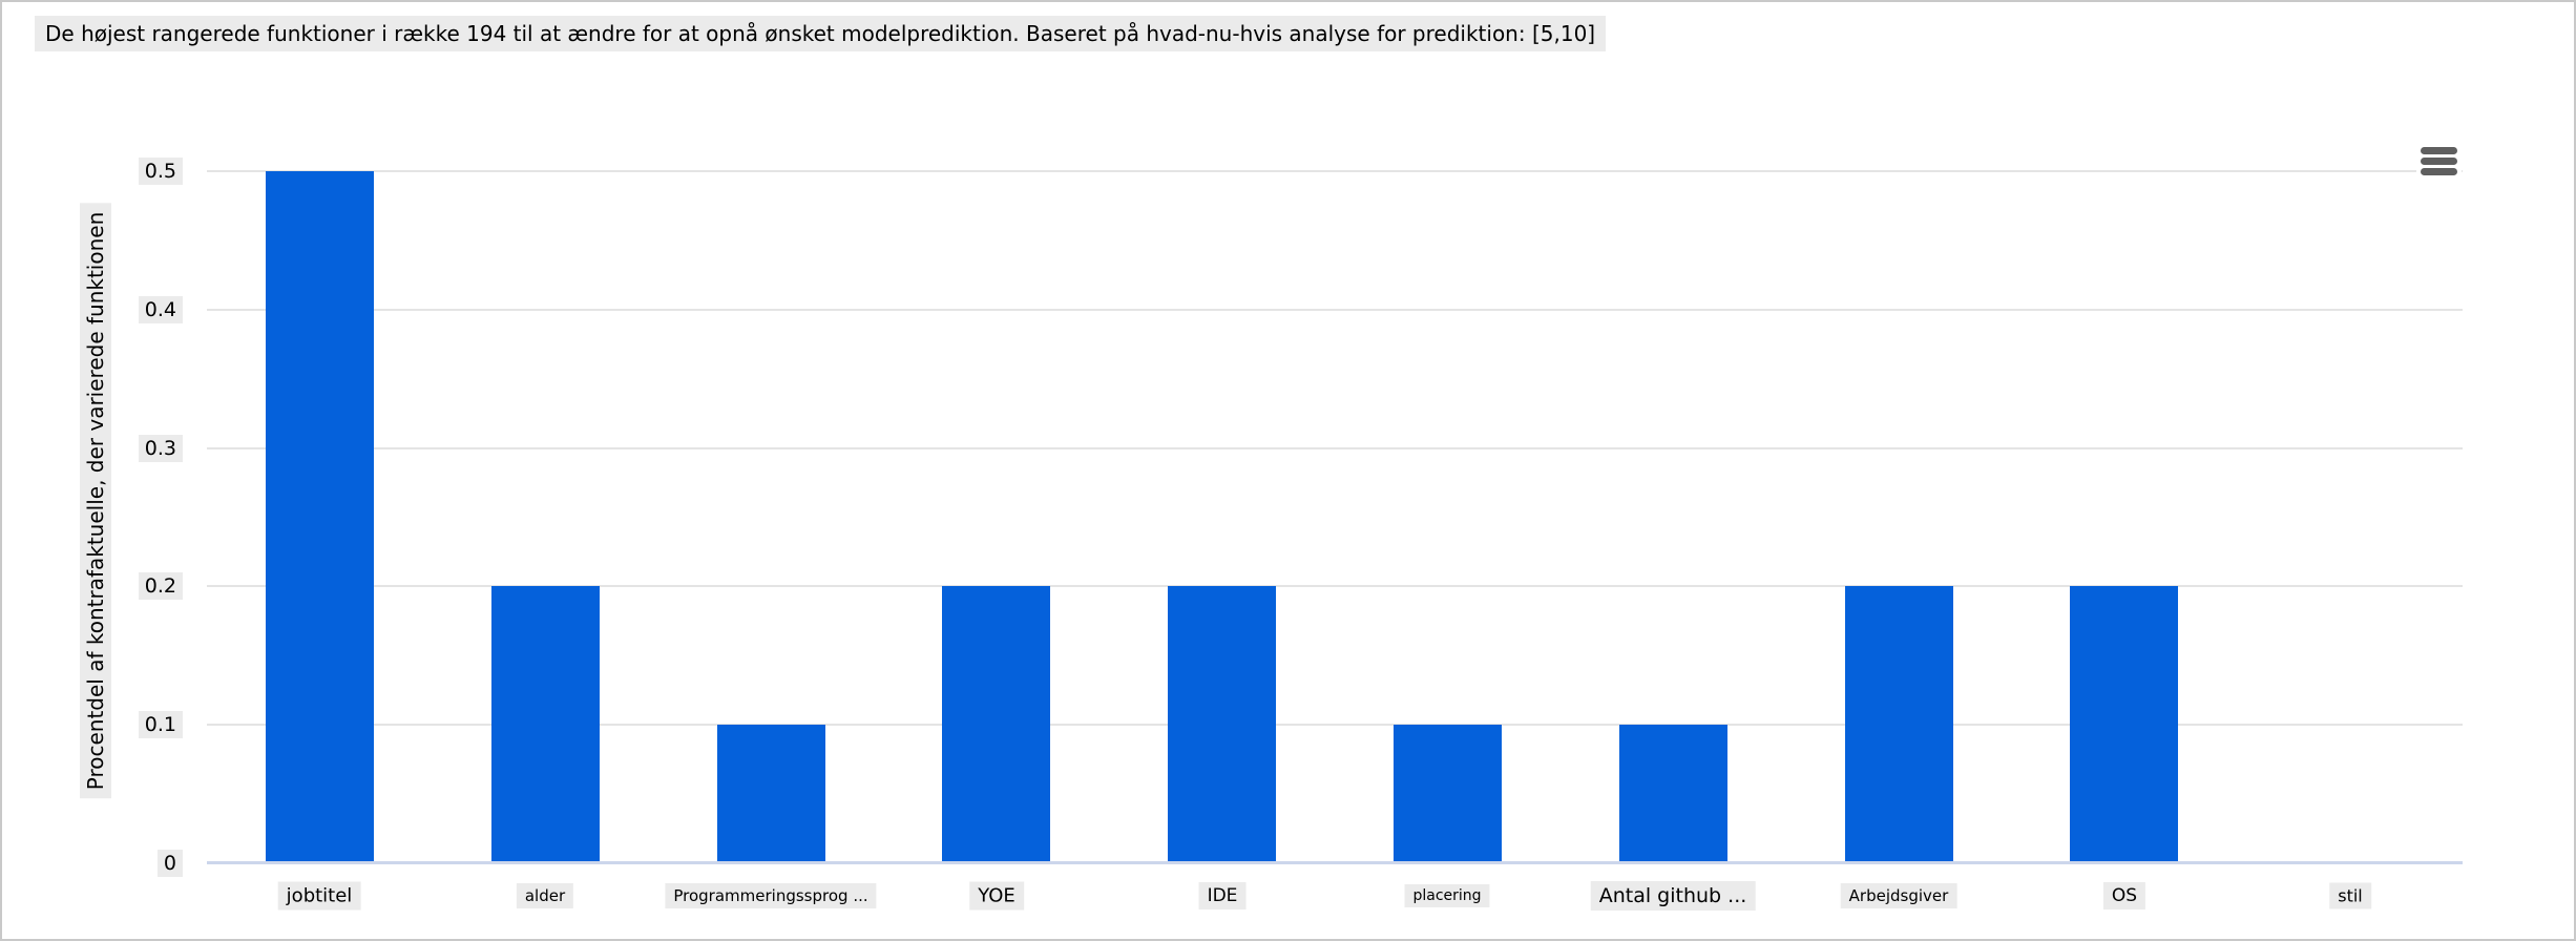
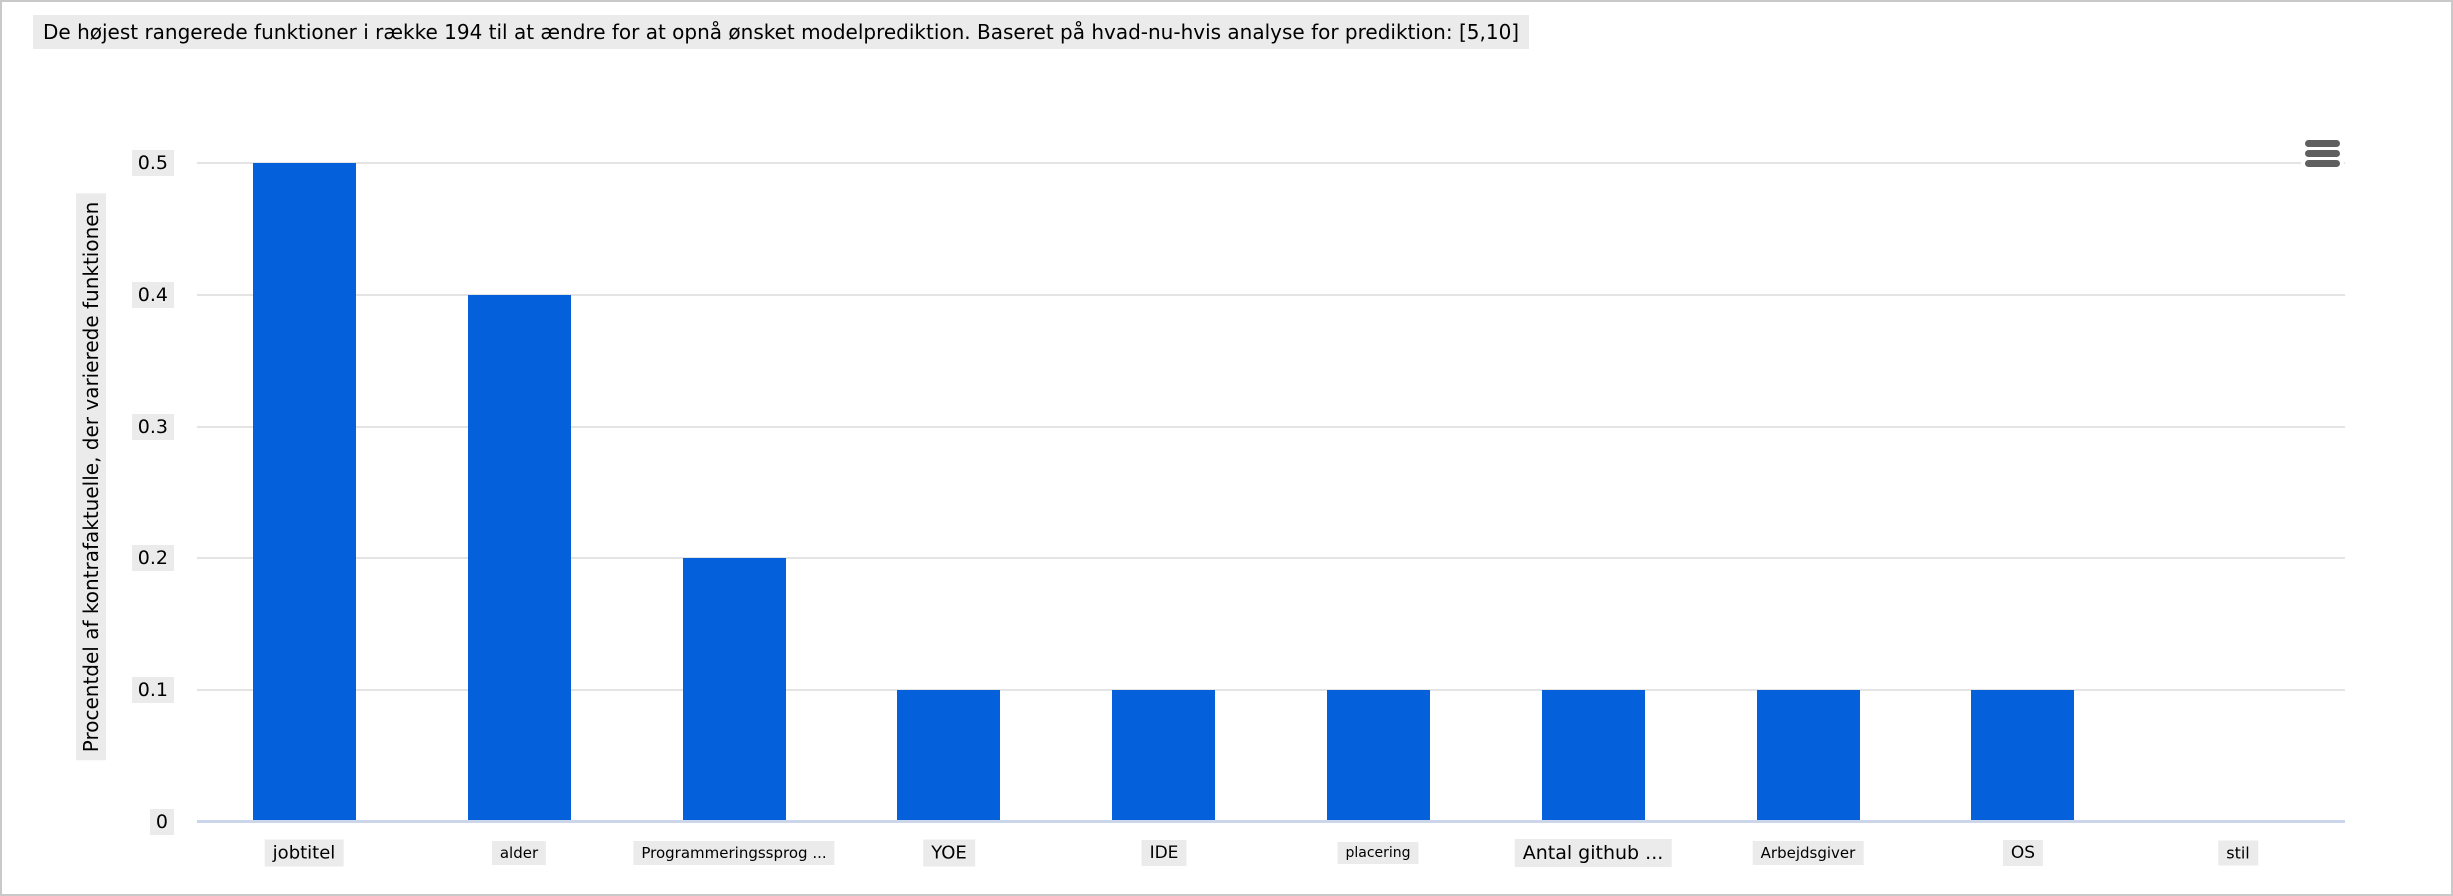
alder: 0.2 -> 0.4
Programmeringssprog ...: 0.1 -> 0.2
YOE: 0.2 -> 0.1
IDE: 0.2 -> 0.1
Arbejdsgiver: 0.2 -> 0.1
OS: 0.2 -> 0.1
